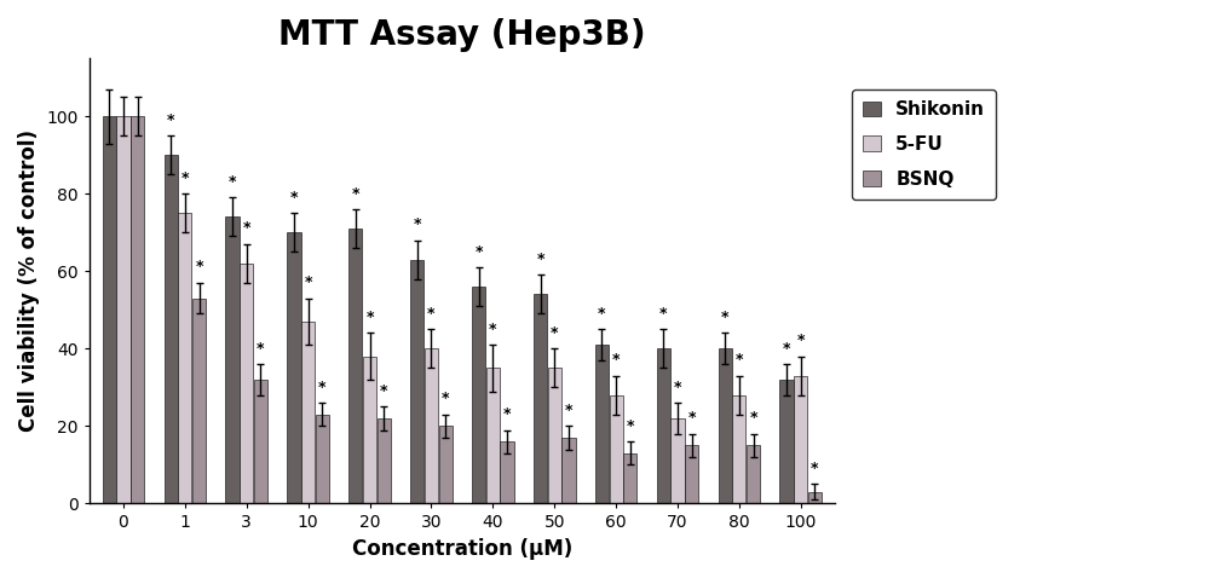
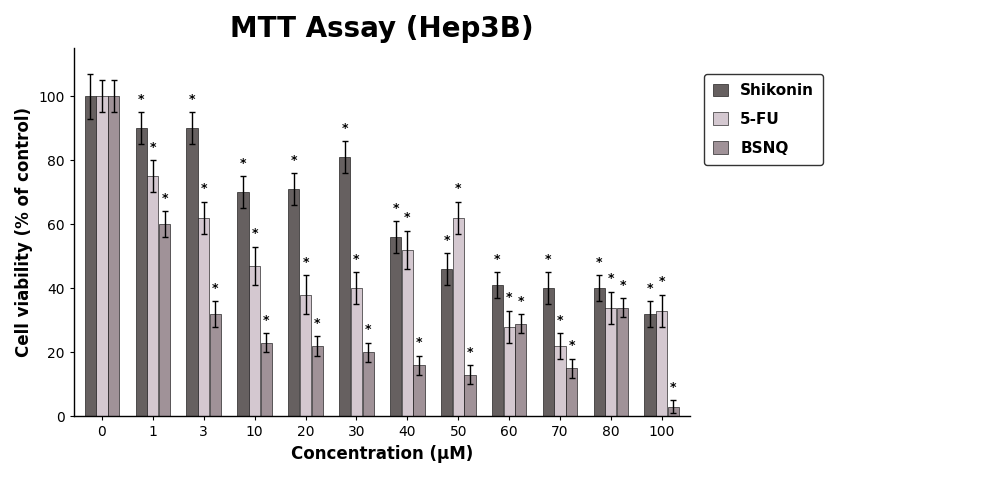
BSNQ/1: 53 -> 60
Shikonin/3: 74 -> 90
Shikonin/30: 63 -> 81
5-FU/40: 35 -> 52
Shikonin/50: 54 -> 46
5-FU/50: 35 -> 62
BSNQ/50: 17 -> 13
BSNQ/60: 13 -> 29
5-FU/80: 28 -> 34
BSNQ/80: 15 -> 34
